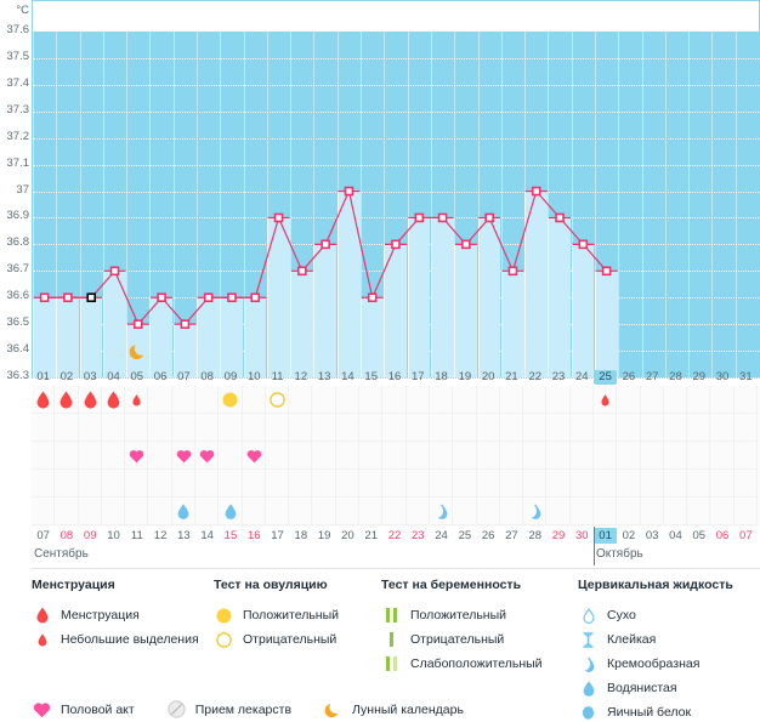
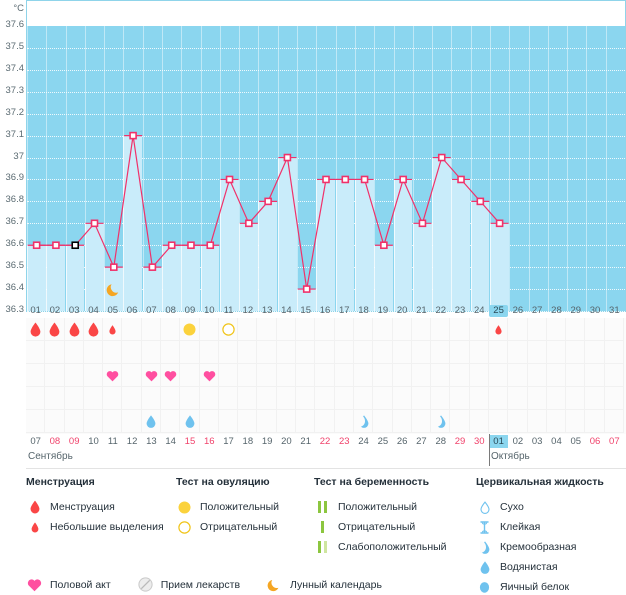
06: 36.6 -> 37.1
15: 36.6 -> 36.4
16: 36.8 -> 36.9
19: 36.8 -> 36.6
